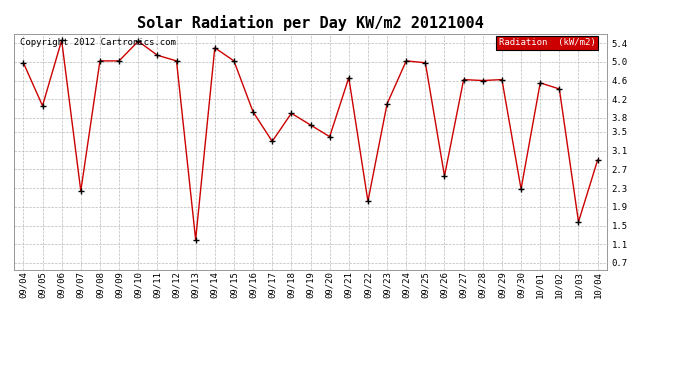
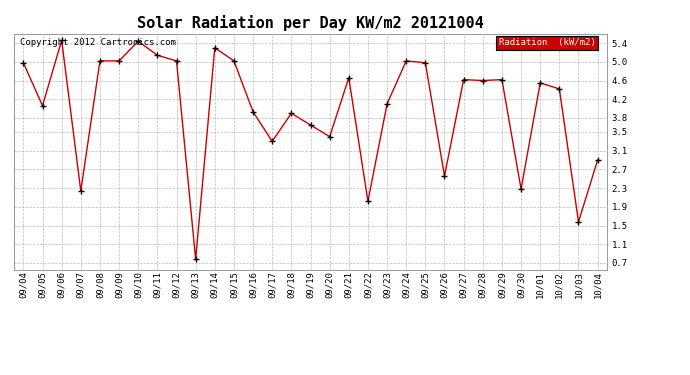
09/13: 1.20 -> 0.78
